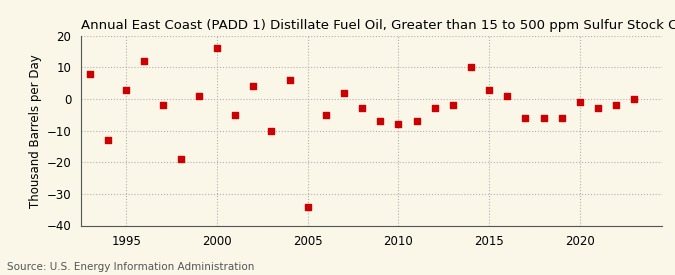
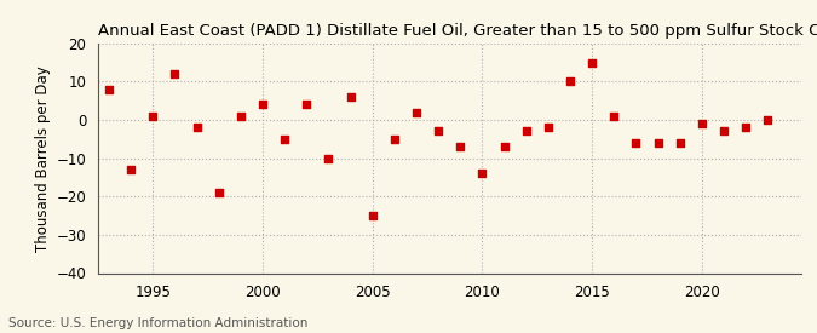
1995: 3 -> 1
2000: 16 -> 4
2005: -34 -> -25
2010: -8 -> -14
2015: 3 -> 15
